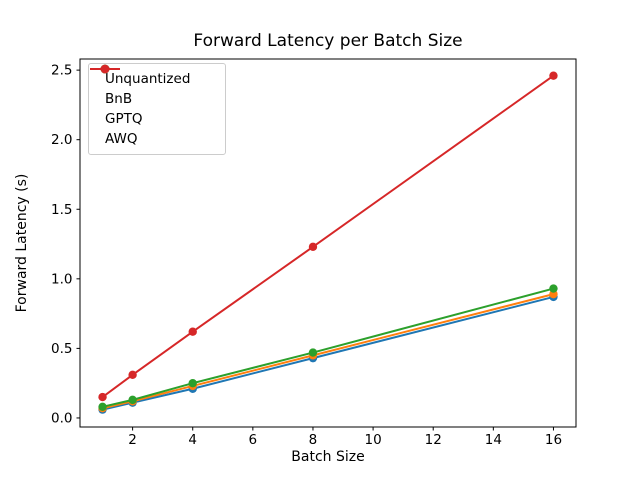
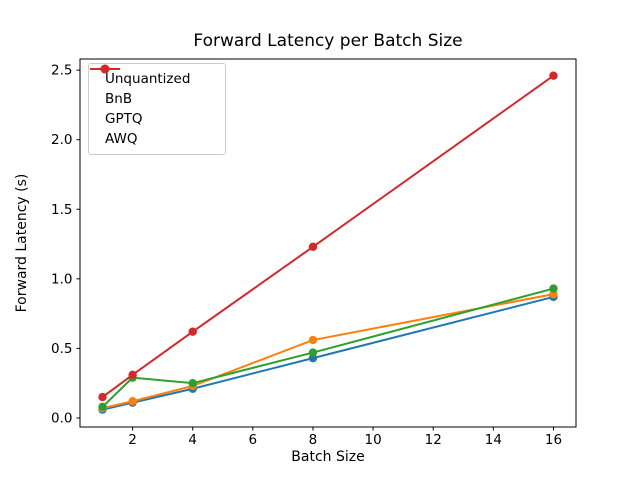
GPTQ/2: 0.13 -> 0.29
BnB/8: 0.45 -> 0.56
